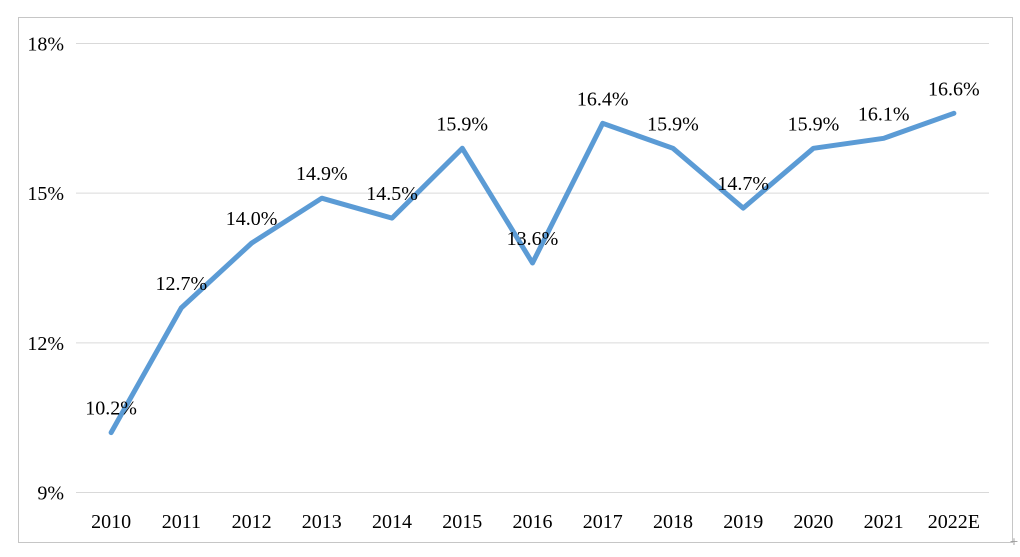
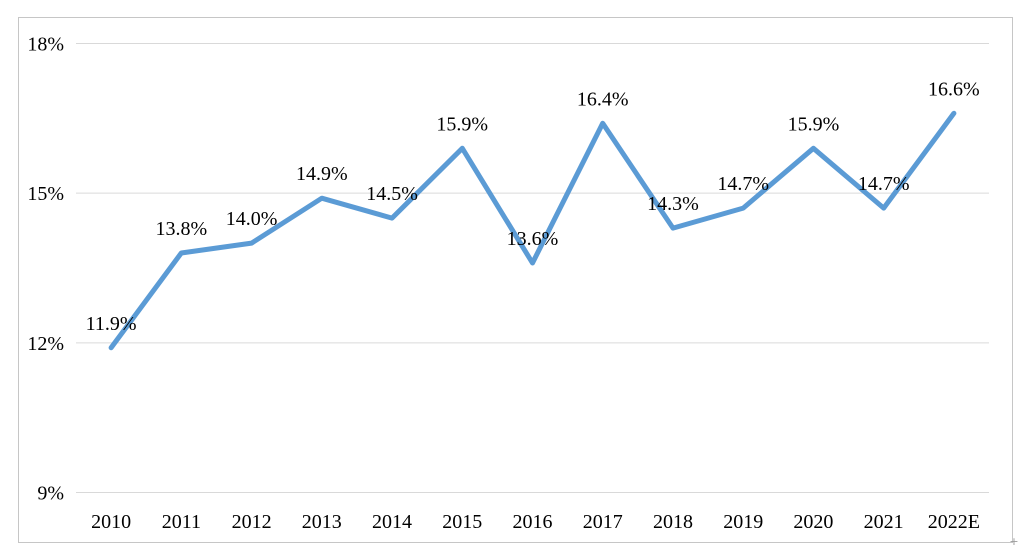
2010: 10.2% -> 11.9%
2011: 12.7% -> 13.8%
2018: 15.9% -> 14.3%
2021: 16.1% -> 14.7%
